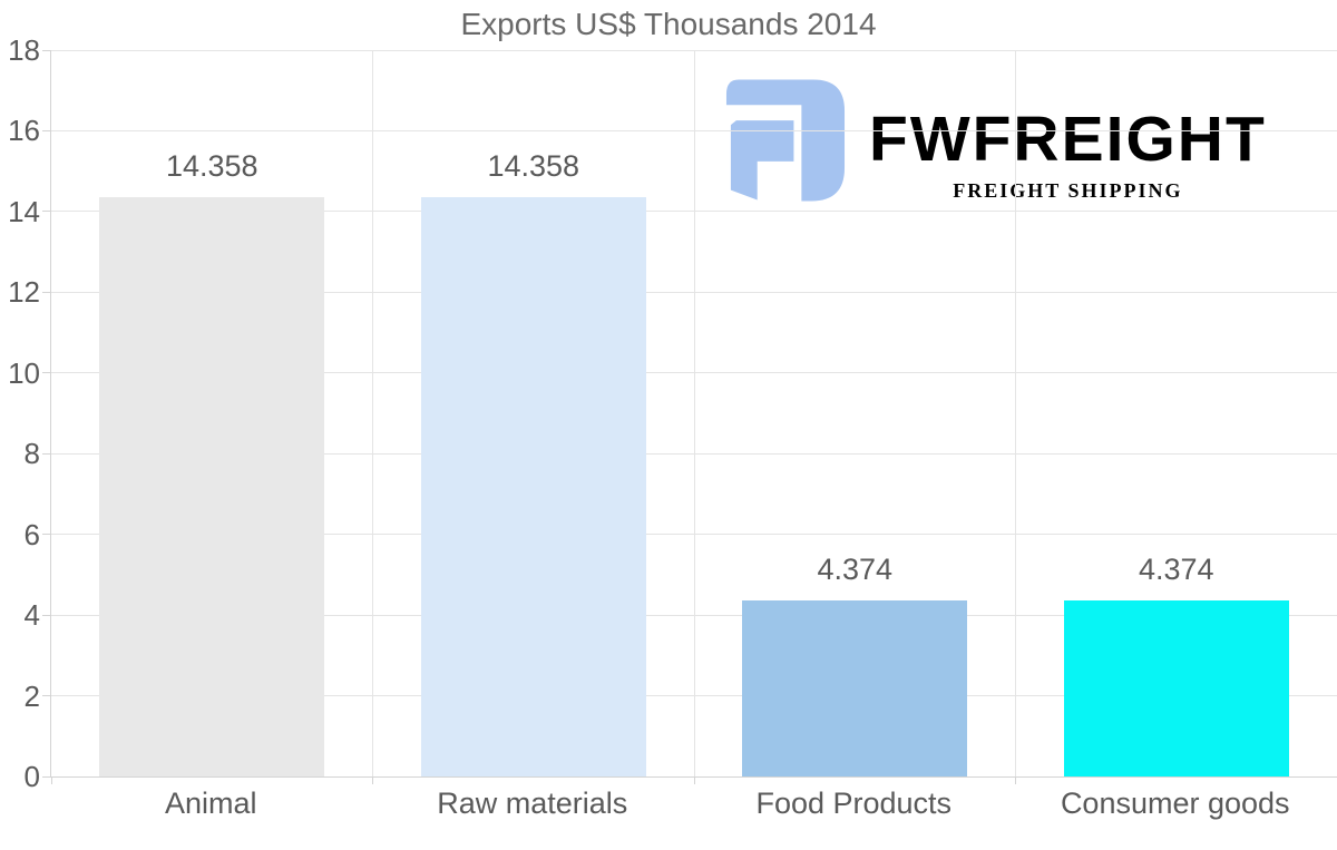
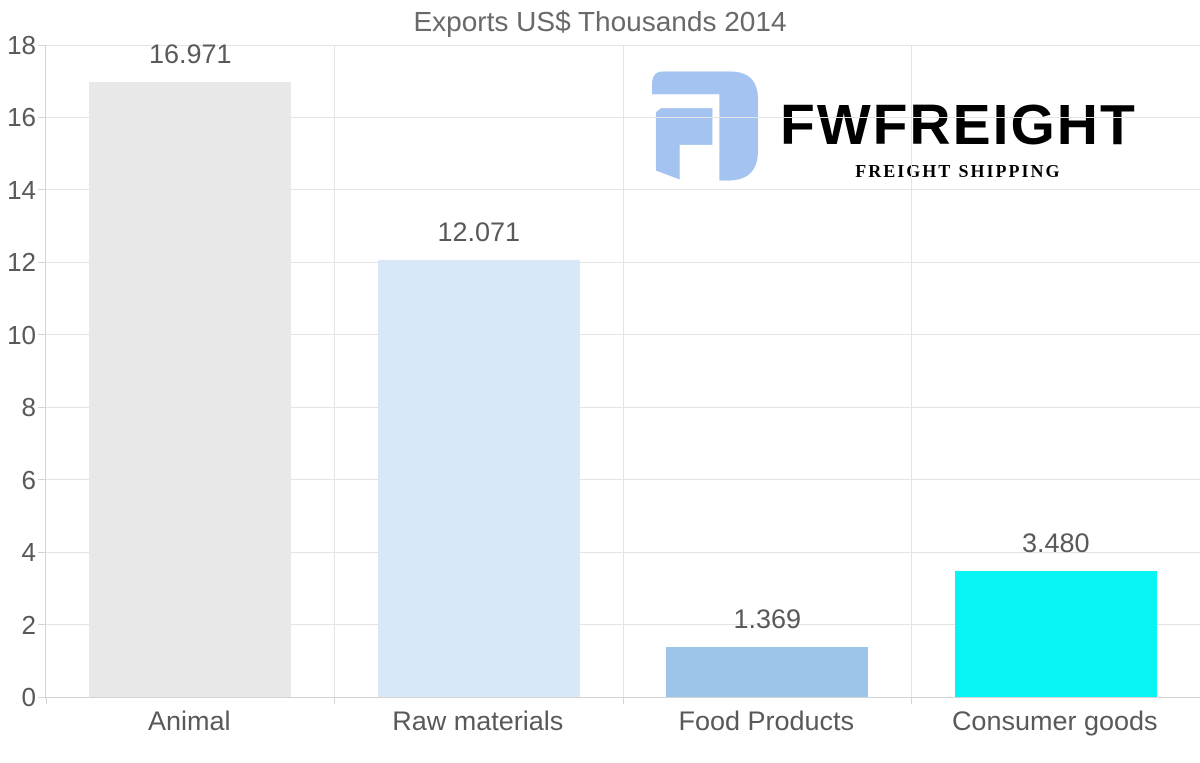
Animal: 14.358 -> 16.971
Raw materials: 14.358 -> 12.071
Food Products: 4.374 -> 1.369
Consumer goods: 4.374 -> 3.480
